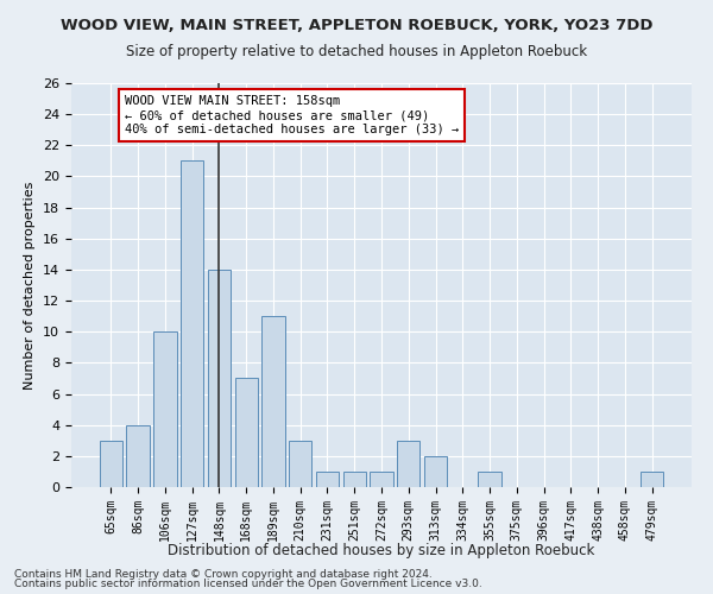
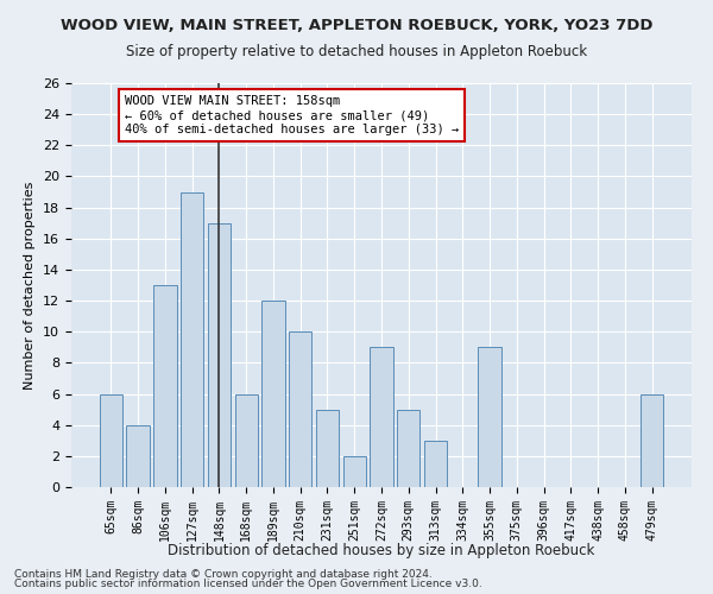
65sqm: 3 -> 6
106sqm: 10 -> 13
127sqm: 21 -> 19
148sqm: 14 -> 17
168sqm: 7 -> 6
189sqm: 11 -> 12
210sqm: 3 -> 10
231sqm: 1 -> 5
251sqm: 1 -> 2
272sqm: 1 -> 9
293sqm: 3 -> 5
313sqm: 2 -> 3
355sqm: 1 -> 9
479sqm: 1 -> 6
